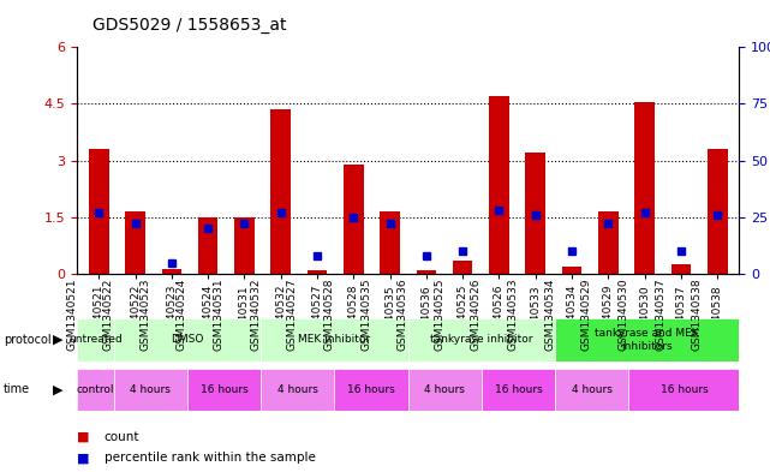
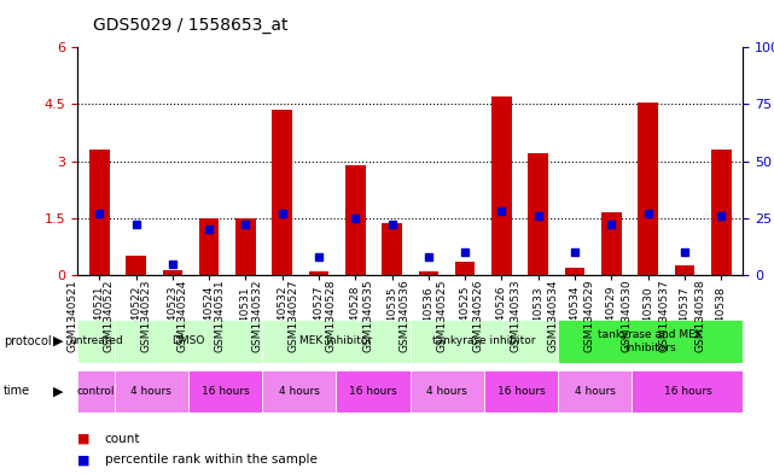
GSM1340522: 1.65 -> 0.50
GSM1340535: 1.65 -> 1.35
